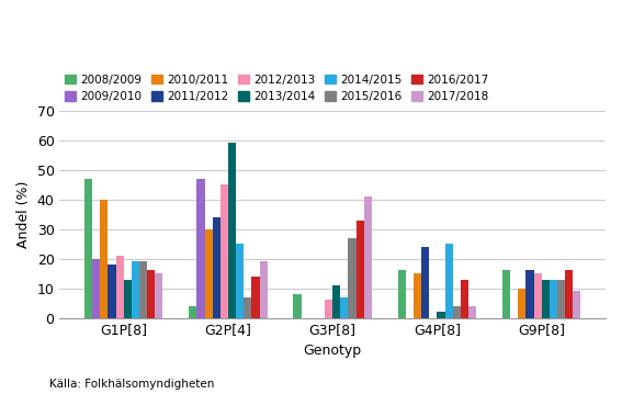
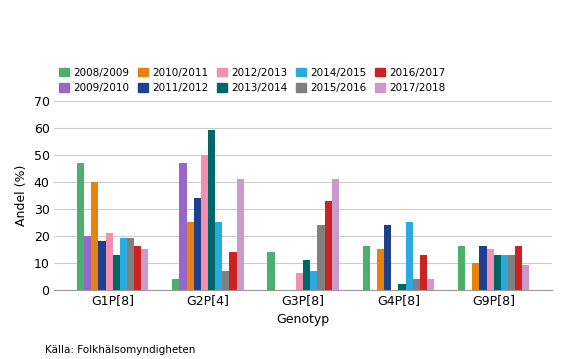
2010/2011/G2P[4]: 30 -> 25
2012/2013/G2P[4]: 45 -> 50
2017/2018/G2P[4]: 19 -> 41
2008/2009/G3P[8]: 8 -> 14
2015/2016/G3P[8]: 27 -> 24
